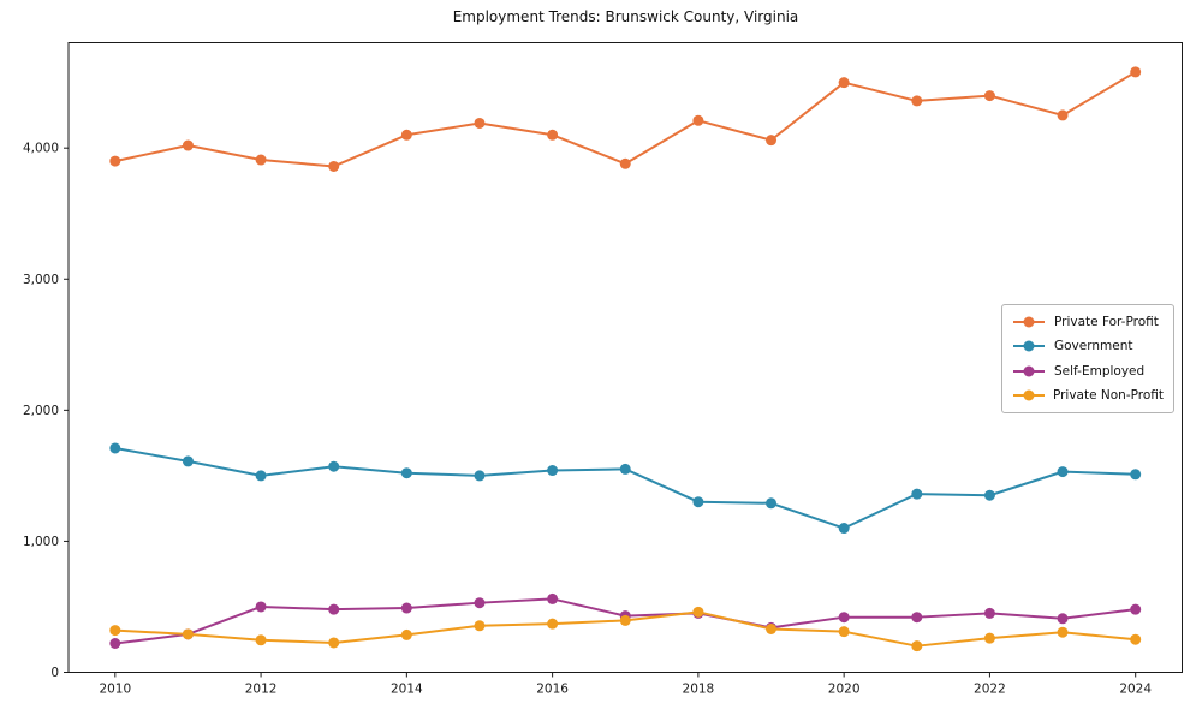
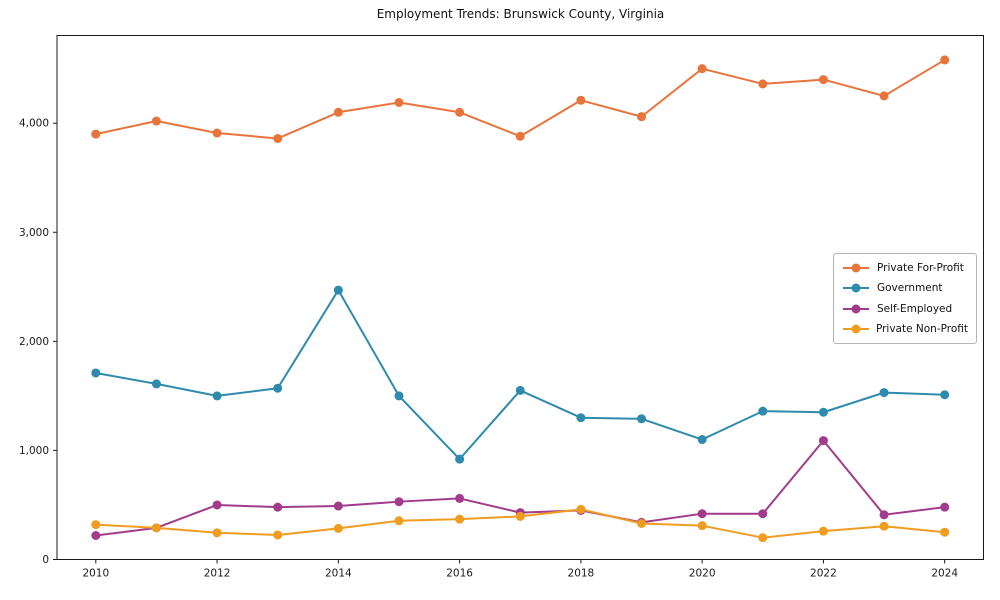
Government/2014: 1520 -> 2470
Government/2016: 1540 -> 920
Self-Employed/2022: 450 -> 1090
